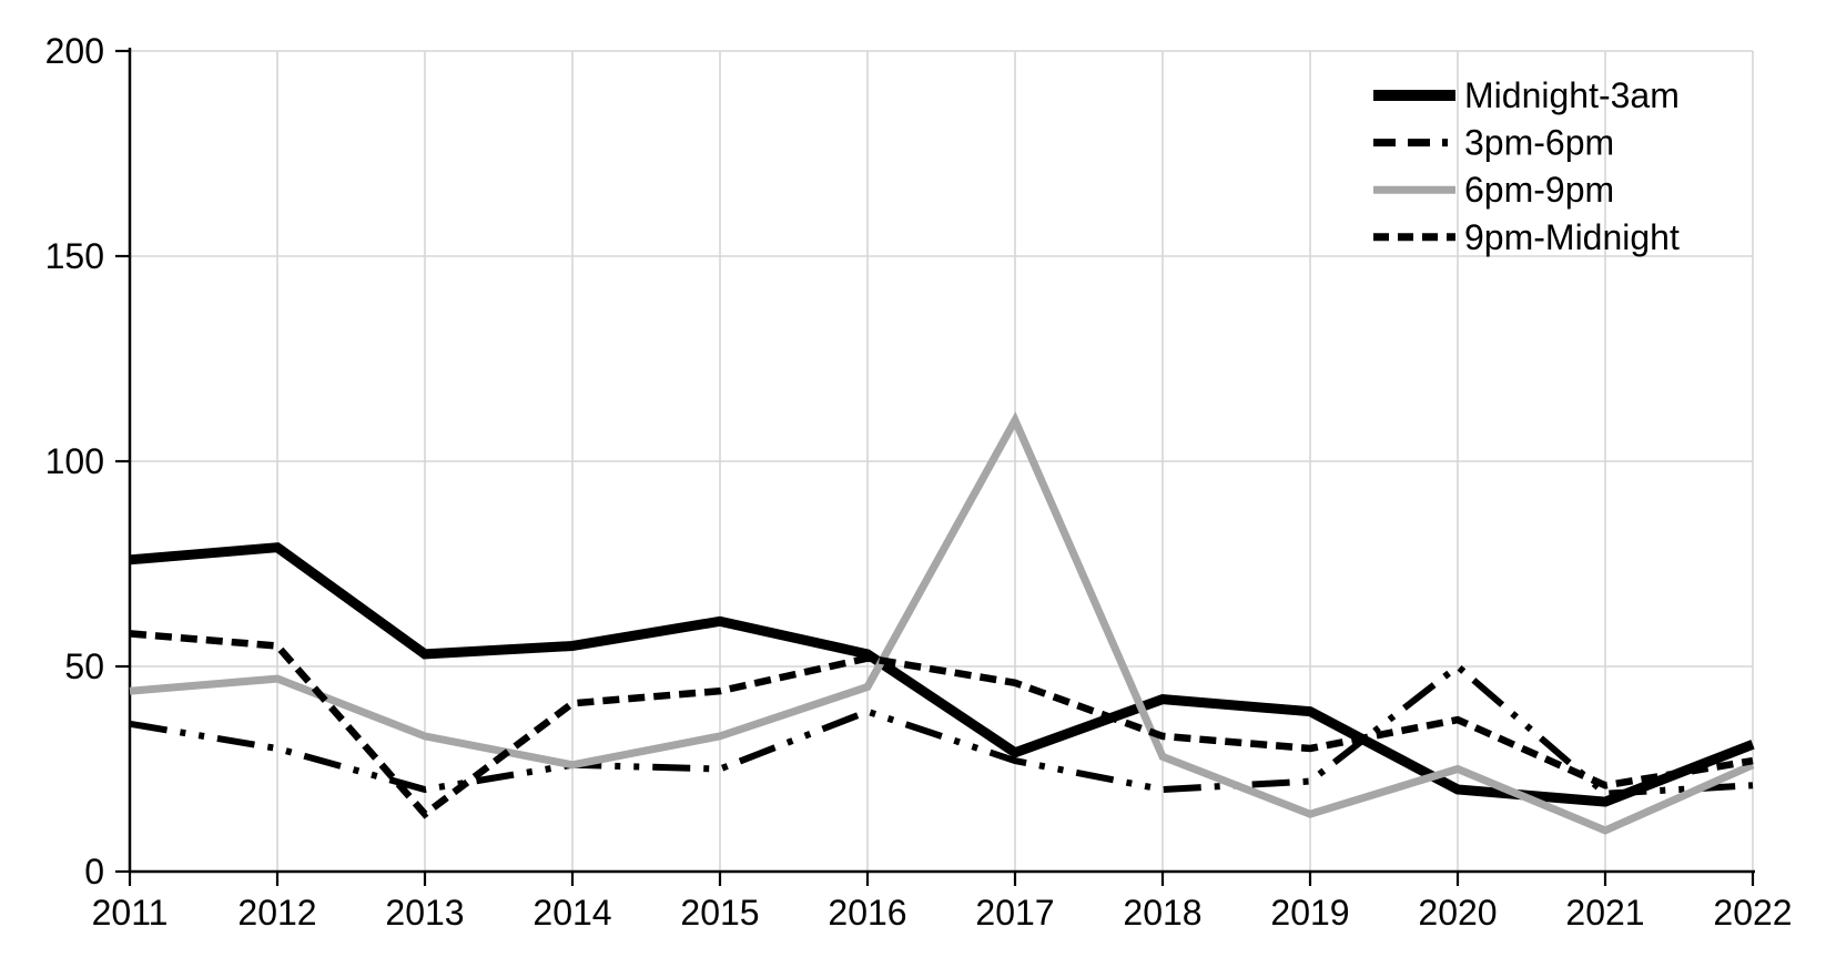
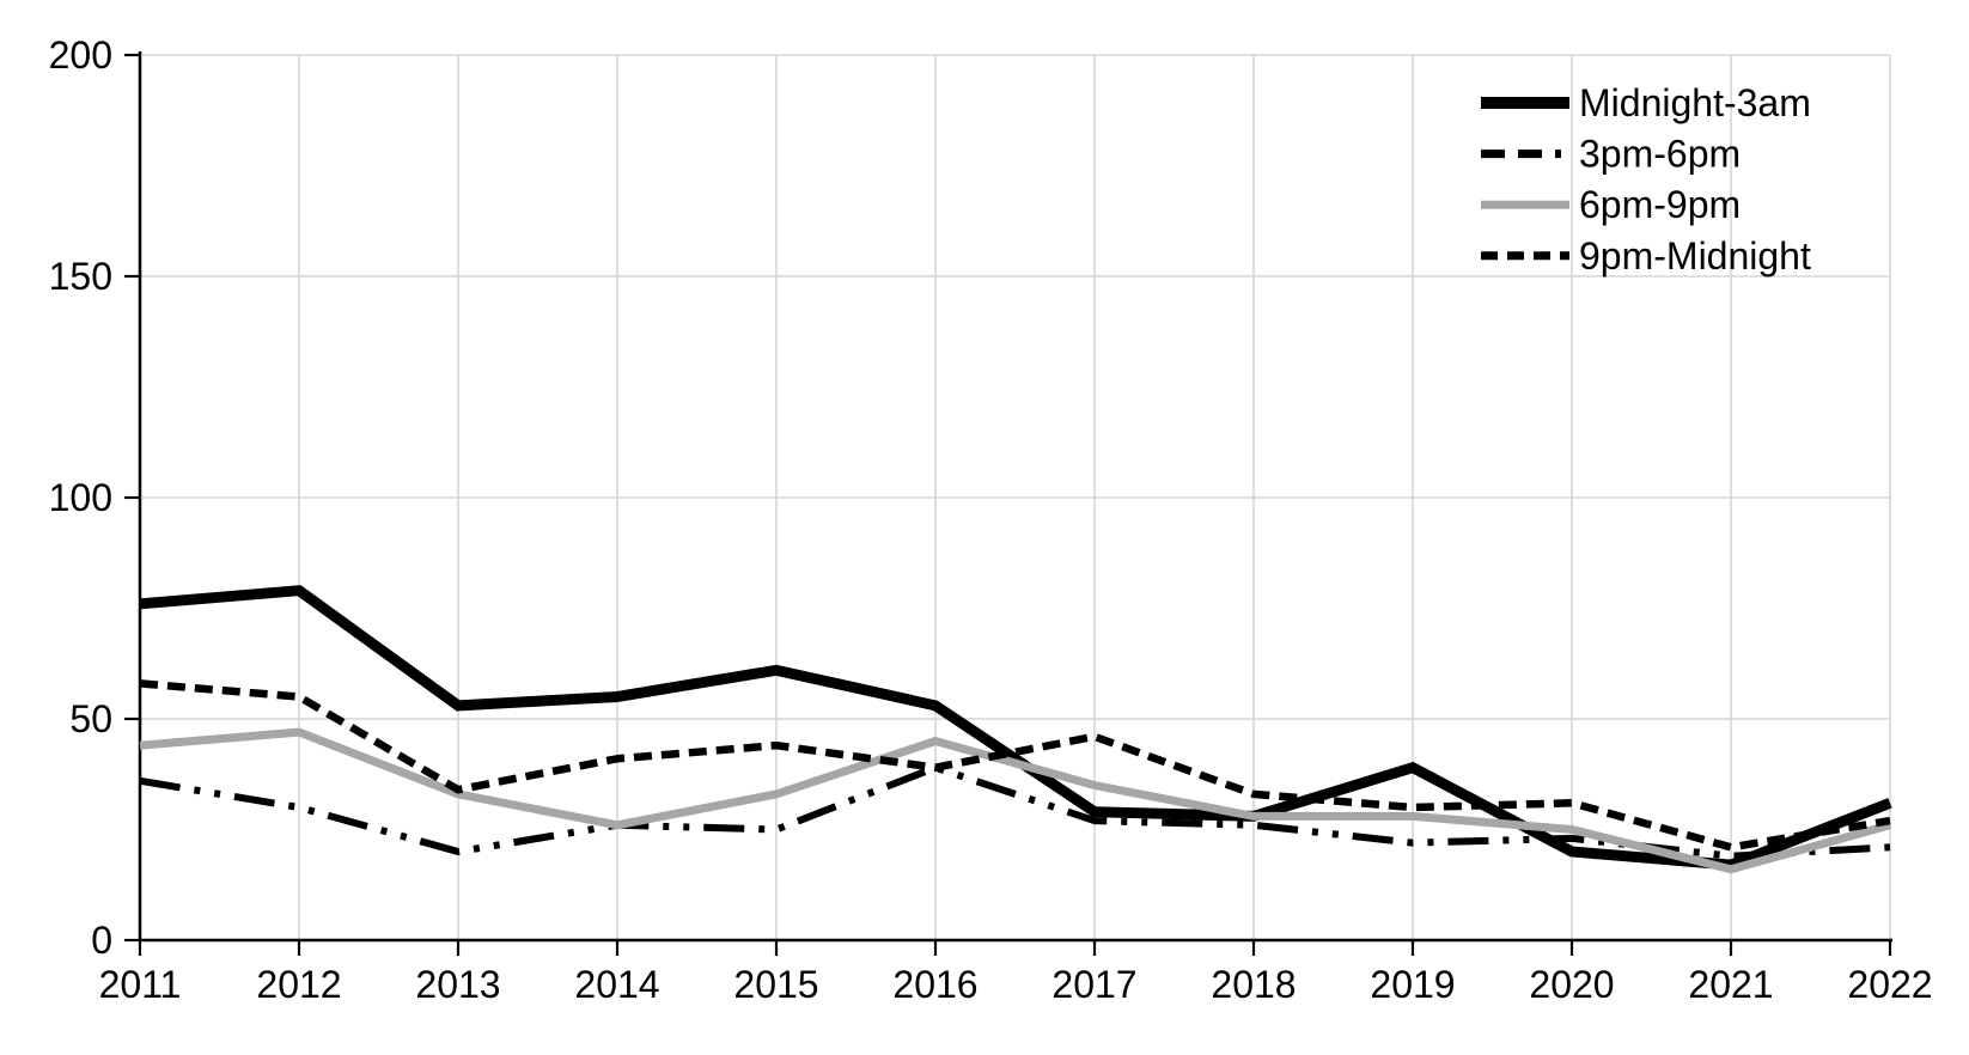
9pm-Midnight/2013: 14 -> 34
9pm-Midnight/2016: 52 -> 39
6pm-9pm/2017: 110 -> 35
Midnight-3am/2018: 42 -> 28
3pm-6pm/2018: 20 -> 26
6pm-9pm/2019: 14 -> 28
3pm-6pm/2020: 50 -> 23
9pm-Midnight/2020: 37 -> 31
6pm-9pm/2021: 10 -> 16
